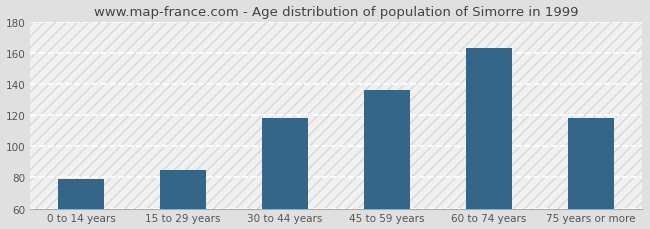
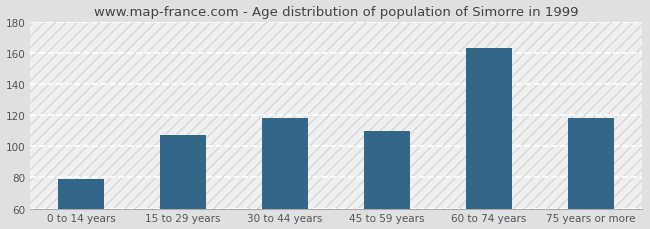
15 to 29 years: 85 -> 107
45 to 59 years: 136 -> 110
